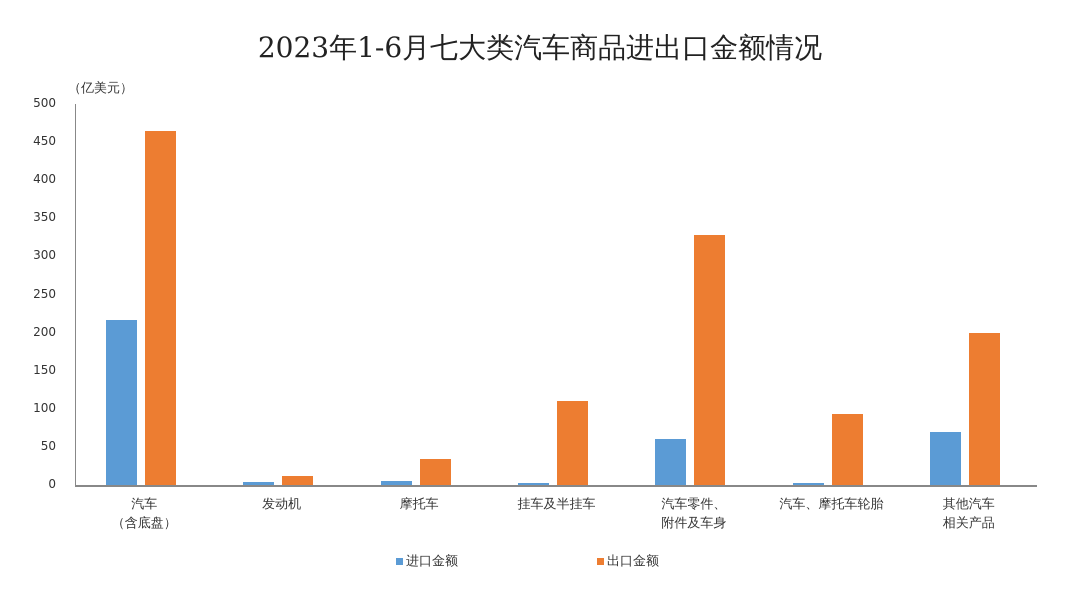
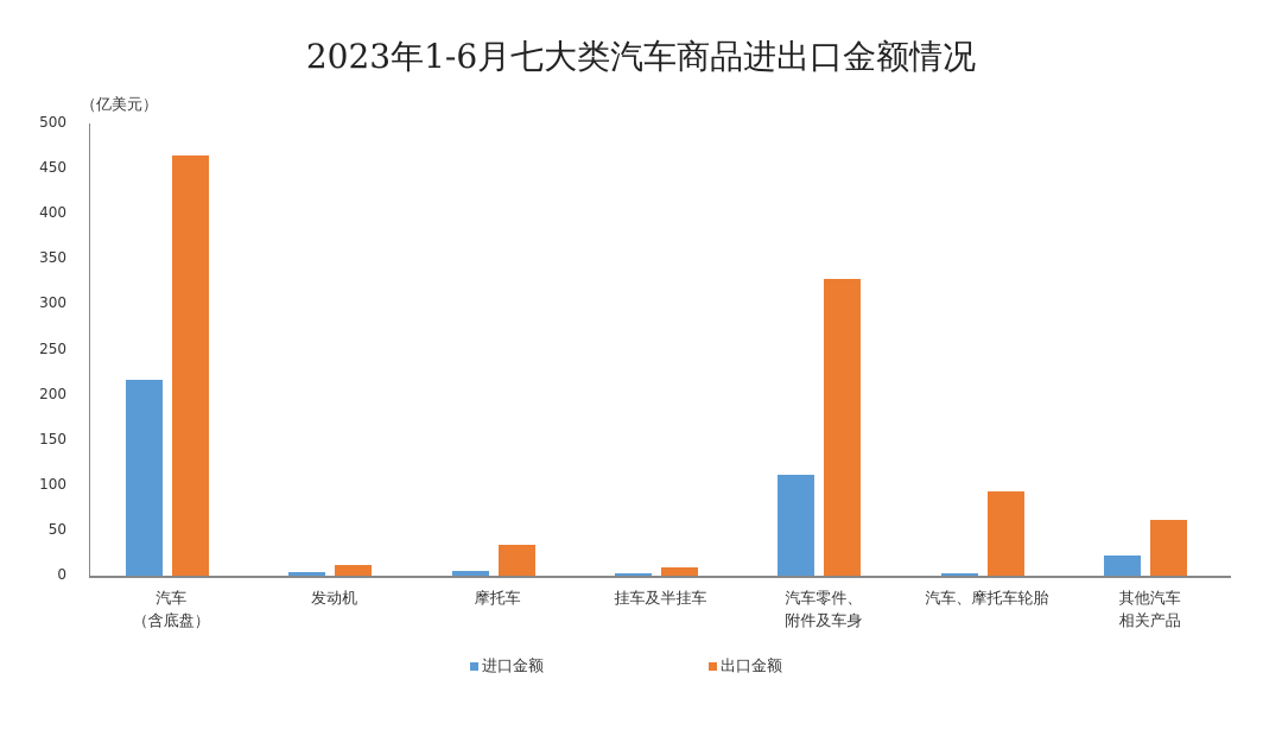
出口金额/挂车及半挂车: 110 -> 10
进口金额/汽车零件、附件及车身: 60 -> 110
进口金额/其他汽车相关产品: 70 -> 20
出口金额/其他汽车相关产品: 200 -> 60
